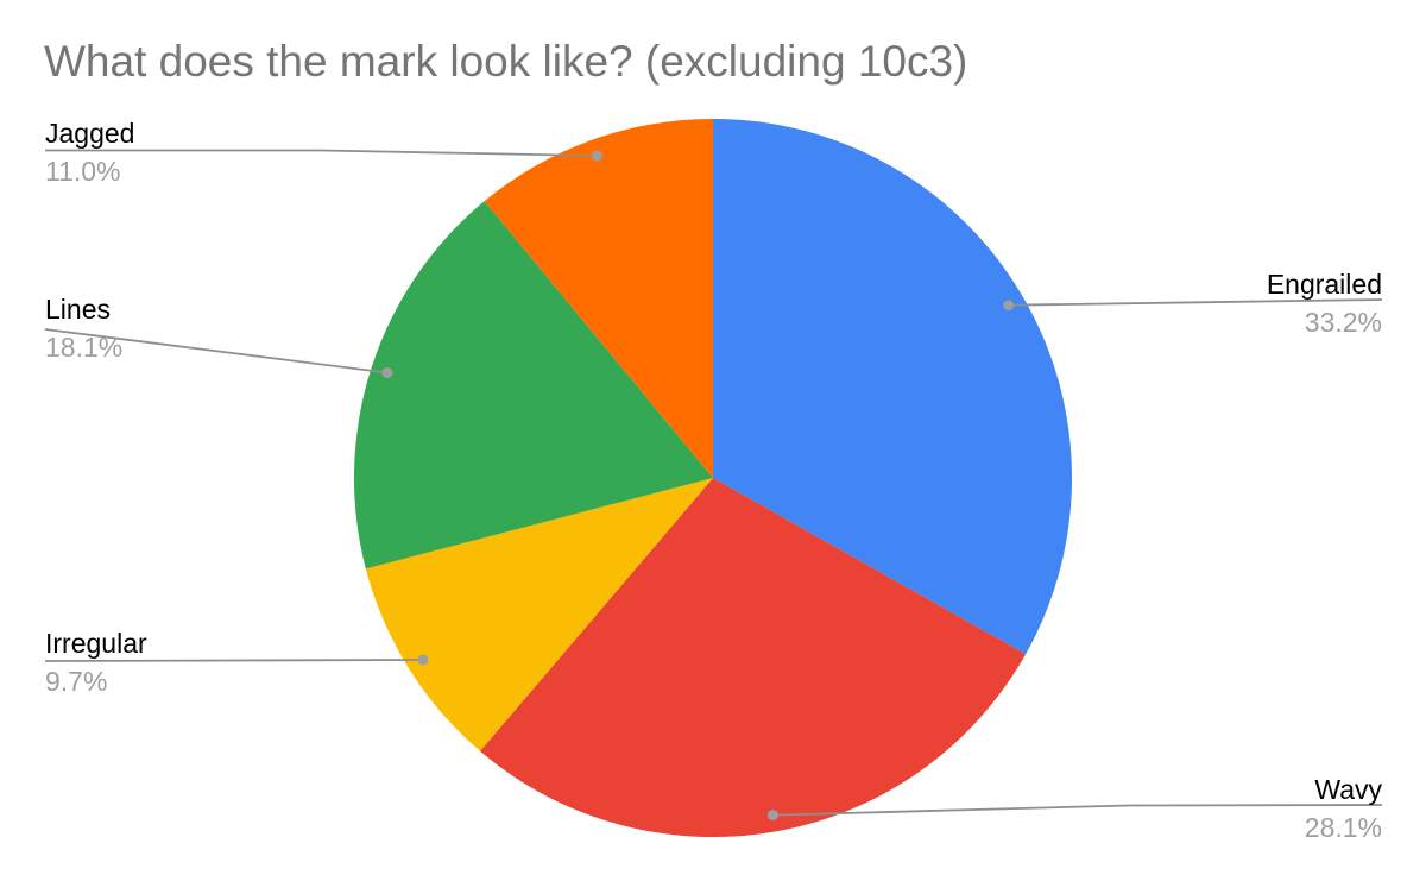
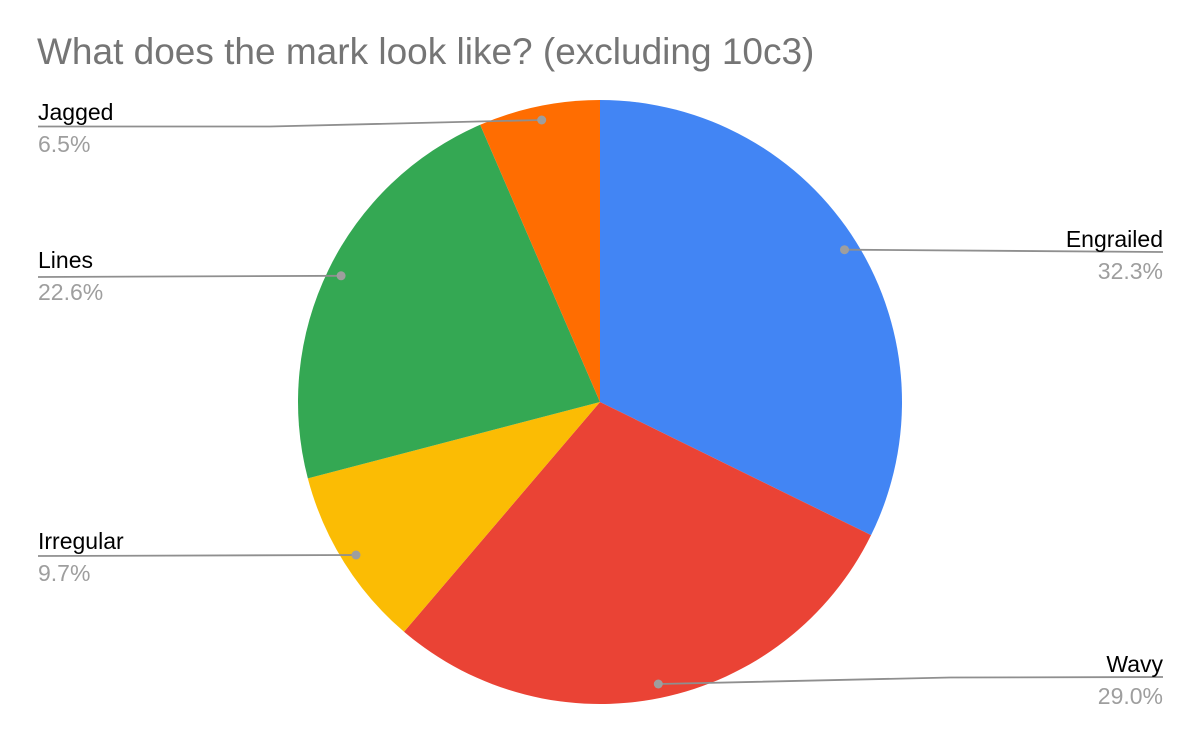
Engrailed: 33.2% -> 32.3%
Wavy: 28.1% -> 29.0%
Lines: 18.1% -> 22.6%
Jagged: 11.0% -> 6.5%
